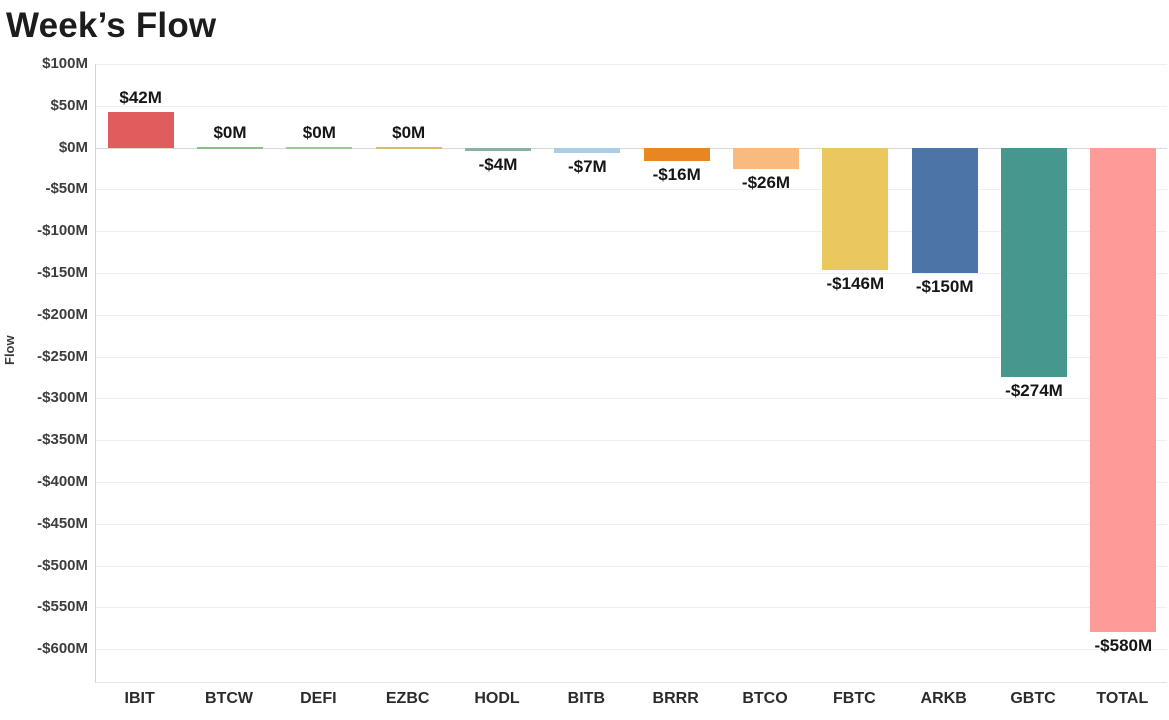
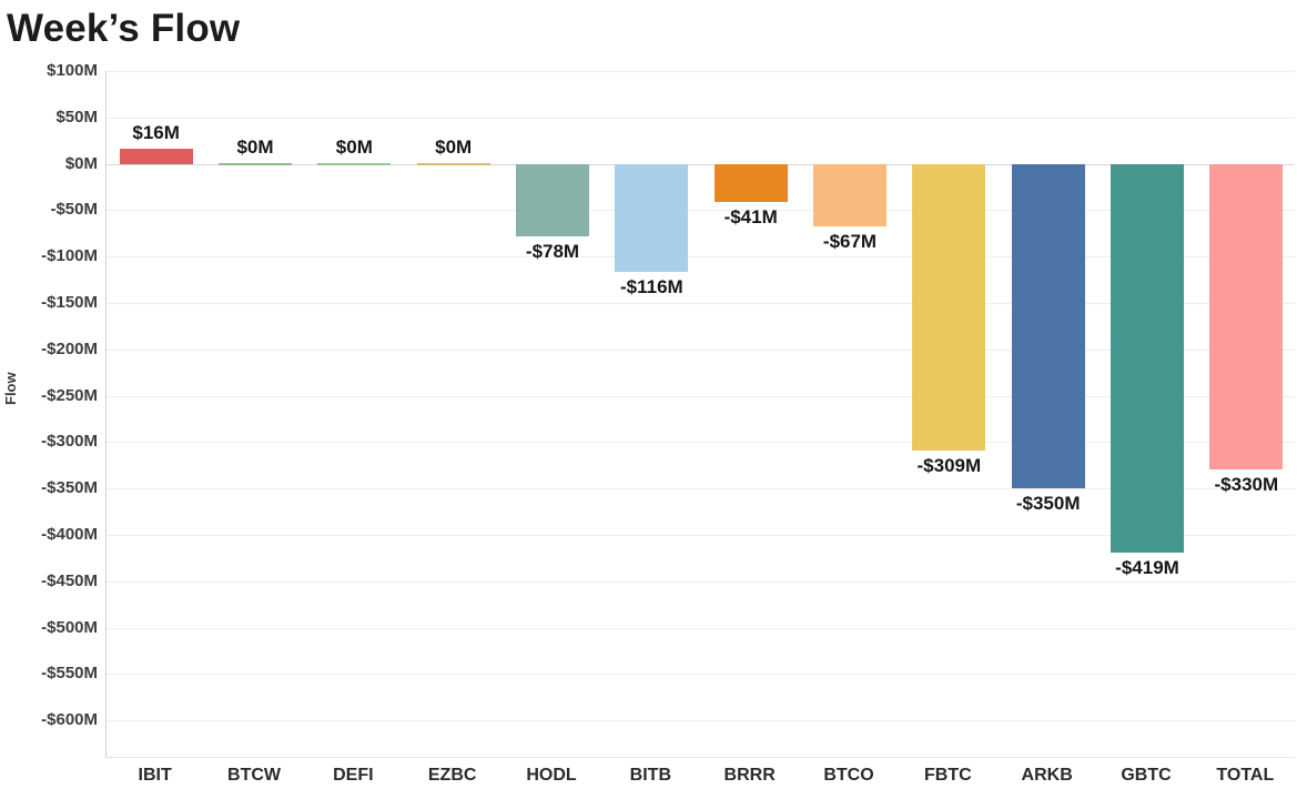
IBIT: $42M -> $16M
HODL: -$4M -> -$78M
BITB: -$7M -> -$116M
BRRR: -$16M -> -$41M
BTCO: -$26M -> -$67M
FBTC: -$146M -> -$309M
ARKB: -$150M -> -$350M
GBTC: -$274M -> -$419M
TOTAL: -$580M -> -$330M
